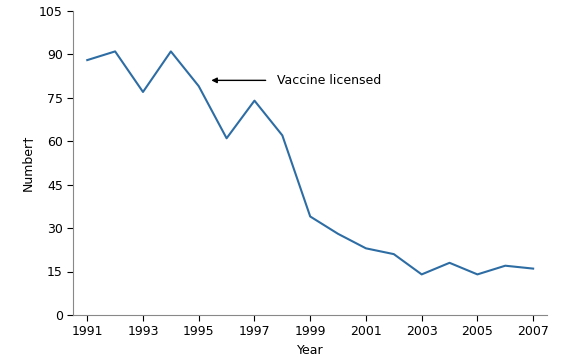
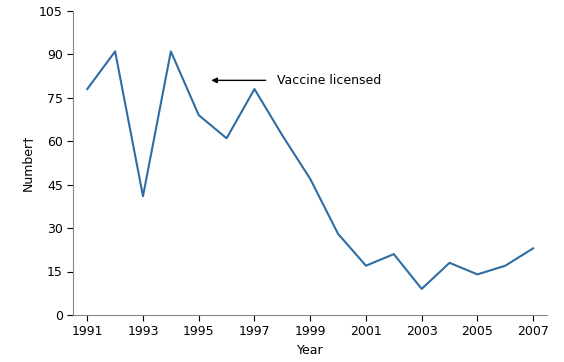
1991: 88 -> 78
1993: 77 -> 41
1995: 79 -> 69
1997: 74 -> 78
1999: 34 -> 47
2001: 23 -> 17
2003: 14 -> 9
2007: 16 -> 23
